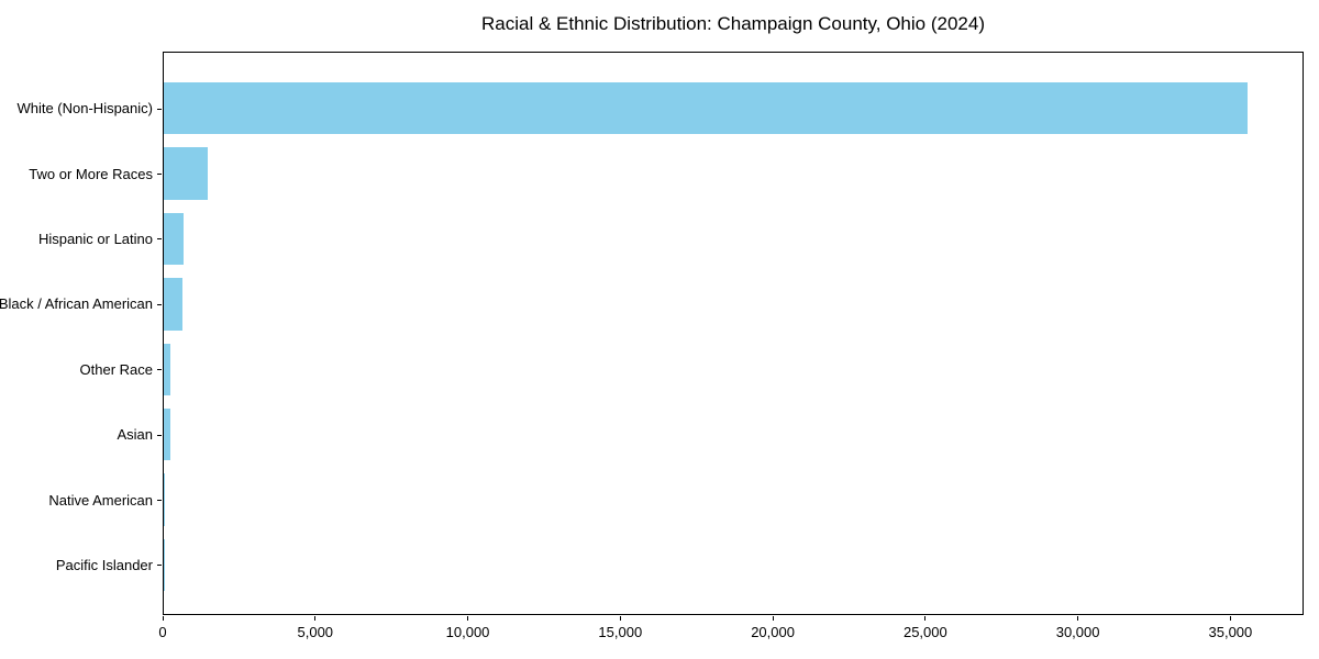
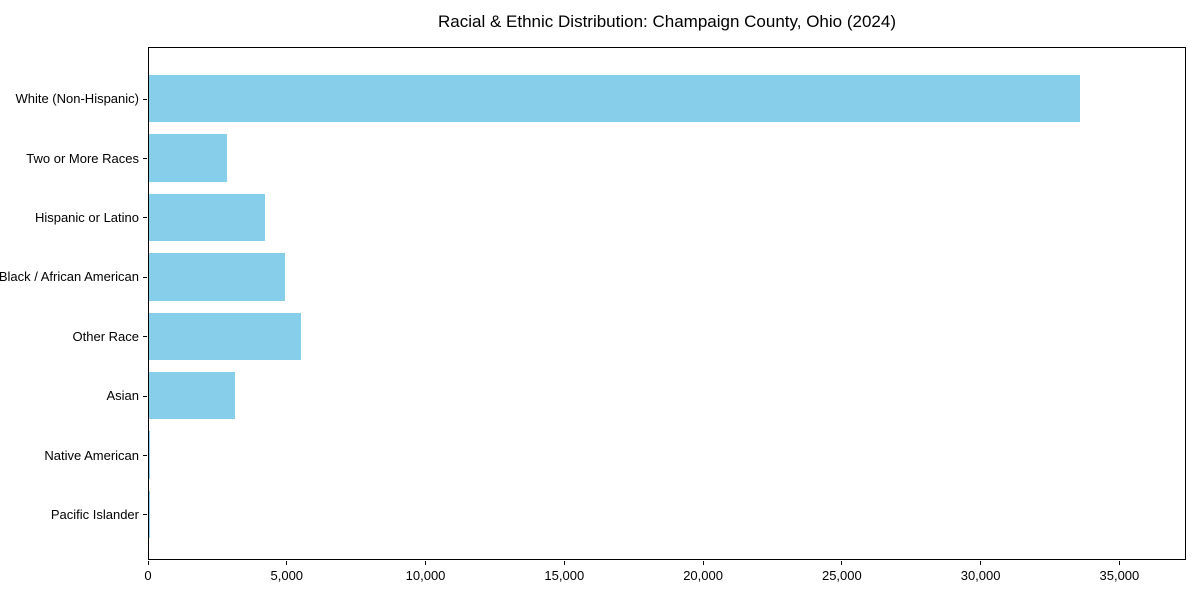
White (Non-Hispanic): 35600 -> 33600
Two or More Races: 1400 -> 2800
Hispanic or Latino: 700 -> 4200
Black / African American: 600 -> 4900
Other Race: 200 -> 5500
Asian: 200 -> 3100
